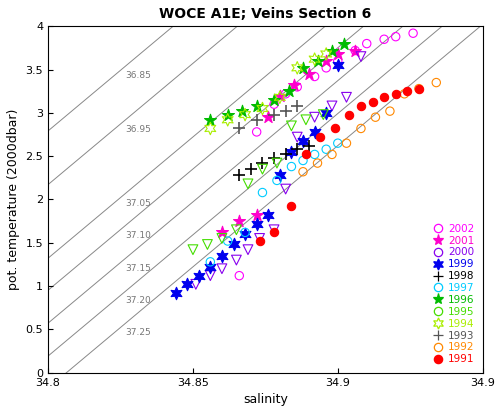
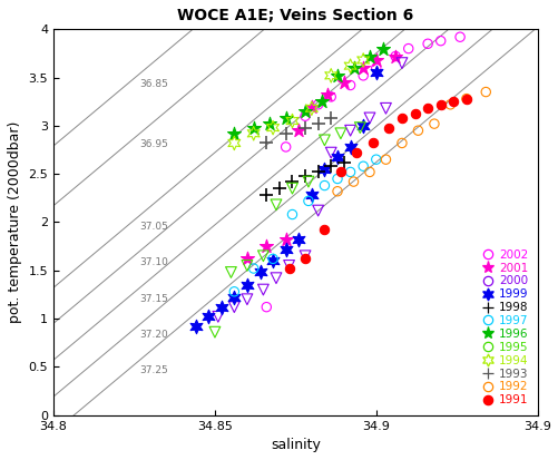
1995/34.85: 1.42 -> 0.86
